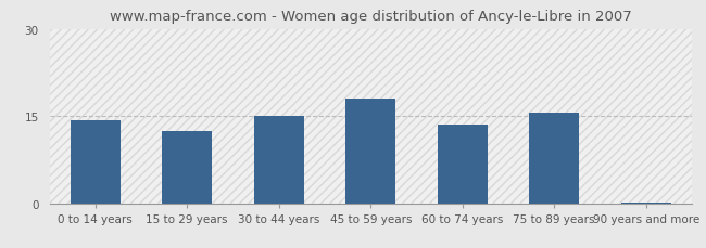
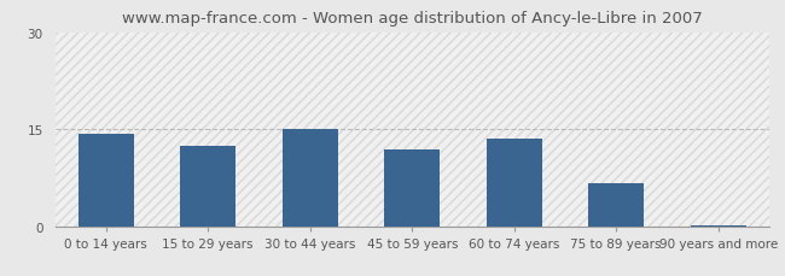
45 to 59 years: 18.0 -> 11.8
75 to 89 years: 15.5 -> 6.6
